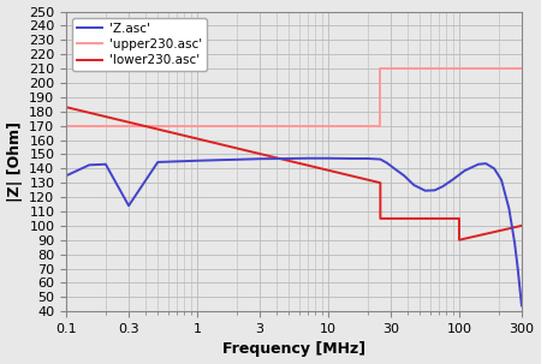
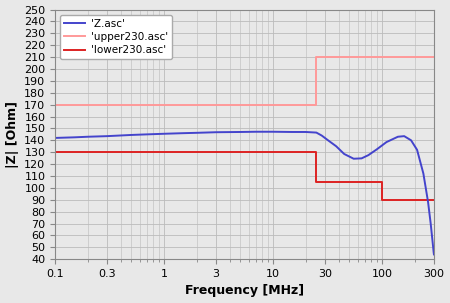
'Z.asc'/0.1: 135 -> 142
'lower230.asc'/0.1: 183 -> 130
'Z.asc'/0.3: 114 -> 144
'lower230.asc'/300: 100 -> 90
